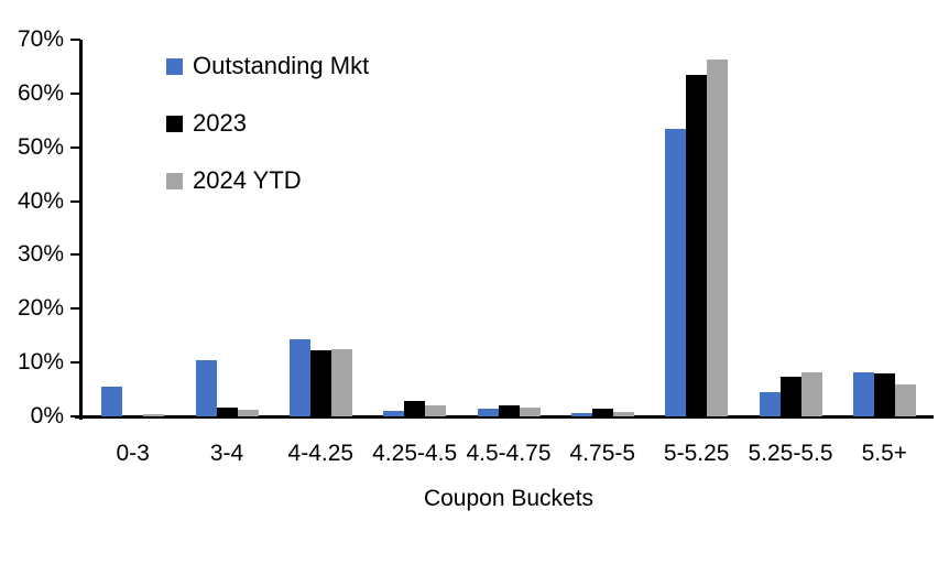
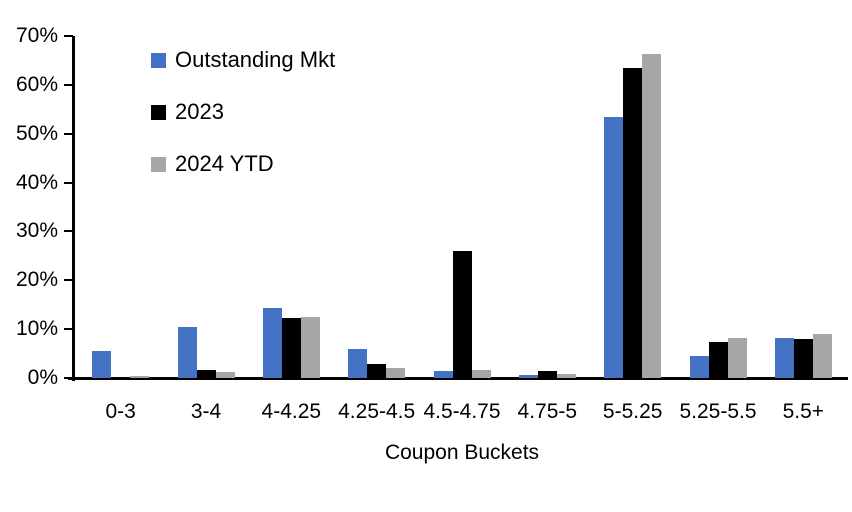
Outstanding Mkt/4.25-4.5: 1% -> 6%
2023/4.5-4.75: 2% -> 26%
2024 YTD/5.5+: 6% -> 9%
